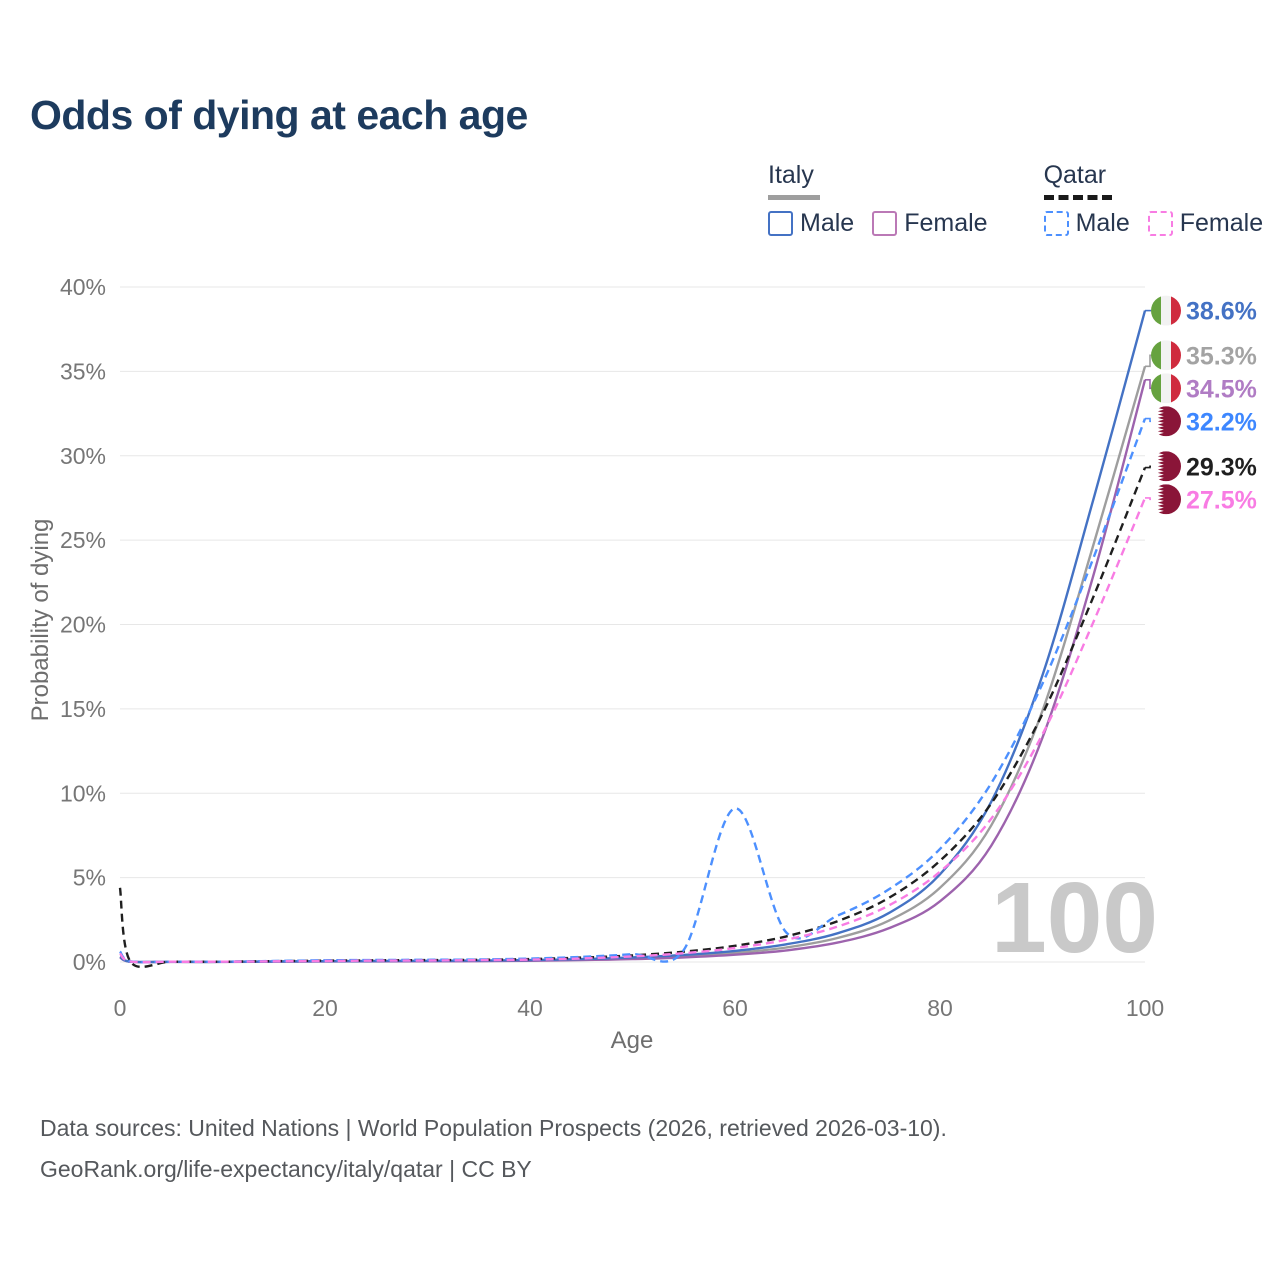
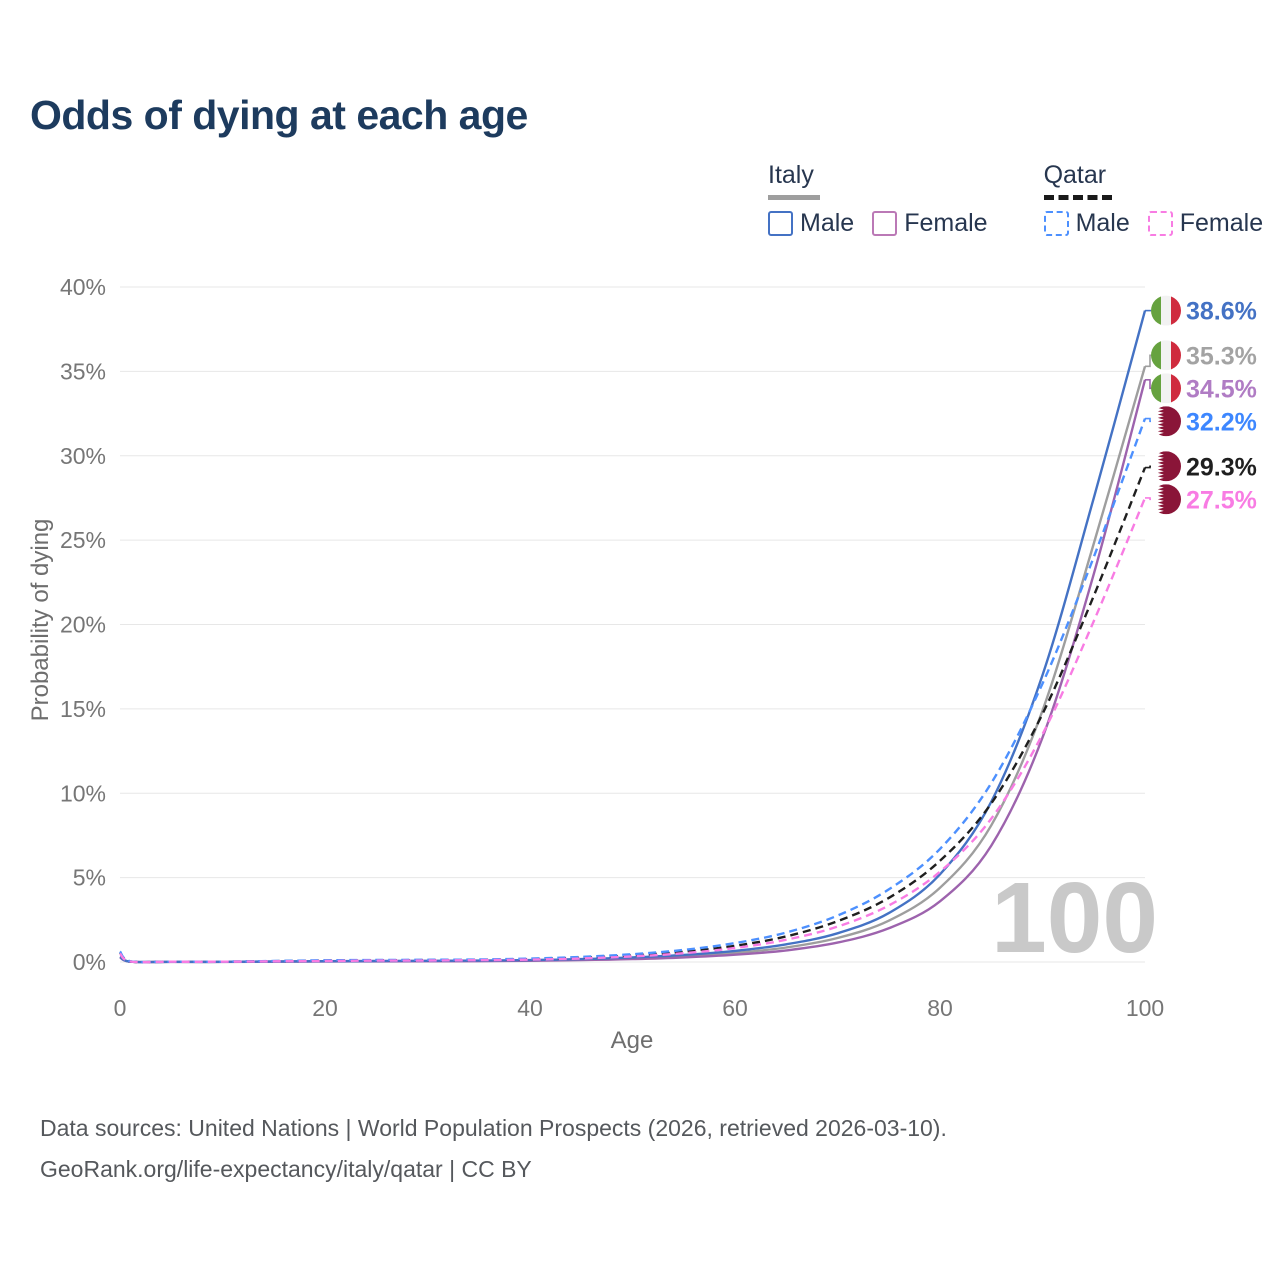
Qatar/0: 4.4% -> 0.6%
Qatar Male/60: 9.1% -> 1.1%
